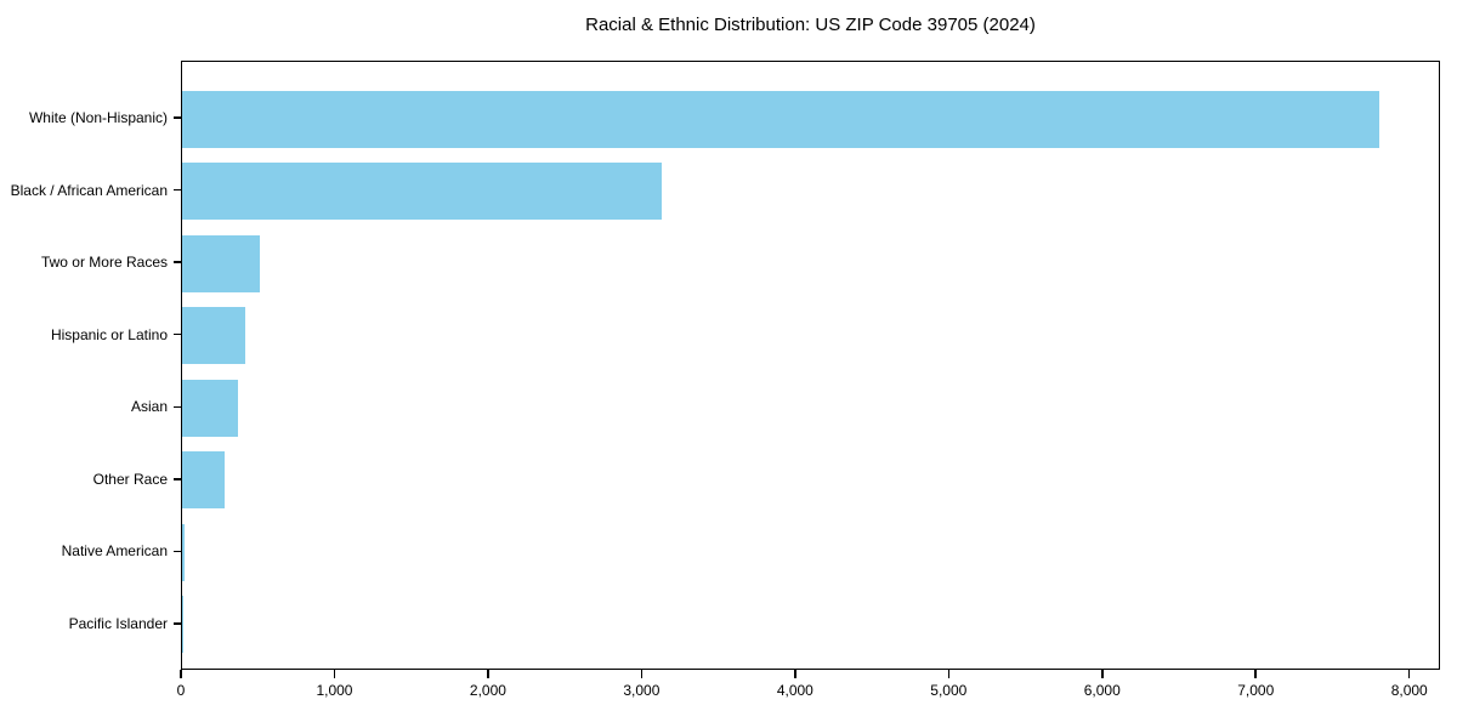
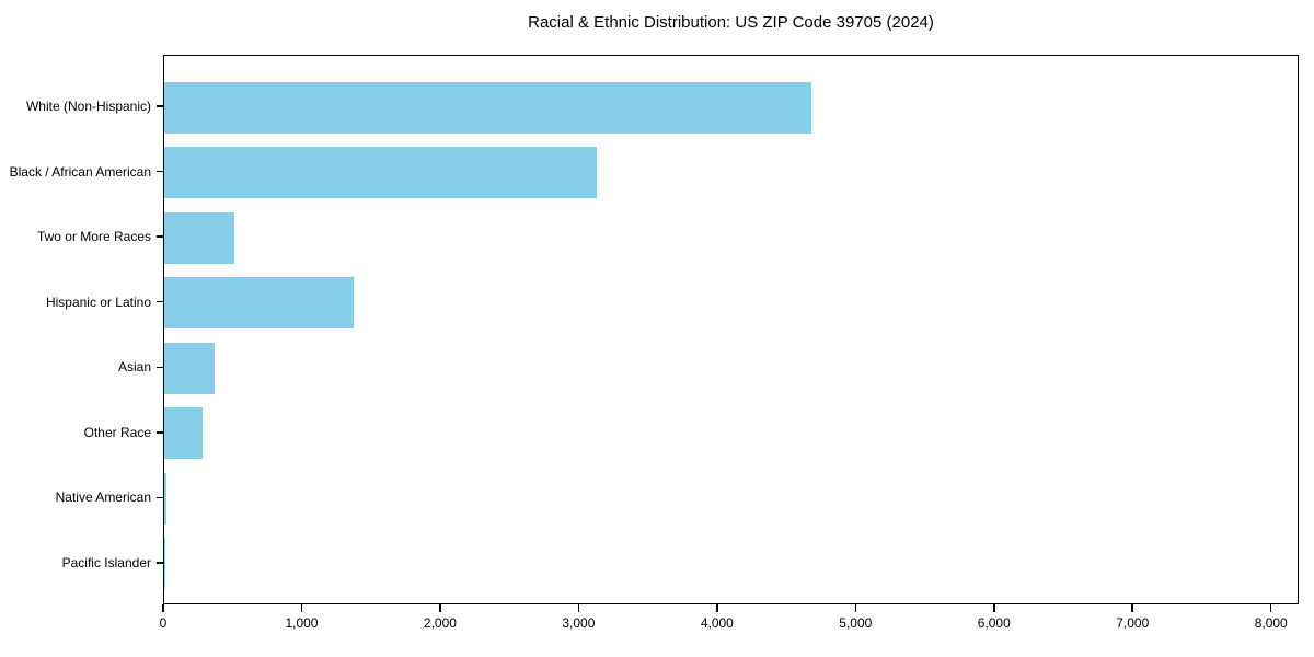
White (Non-Hispanic): 7800 -> 4670
Hispanic or Latino: 410 -> 1370
